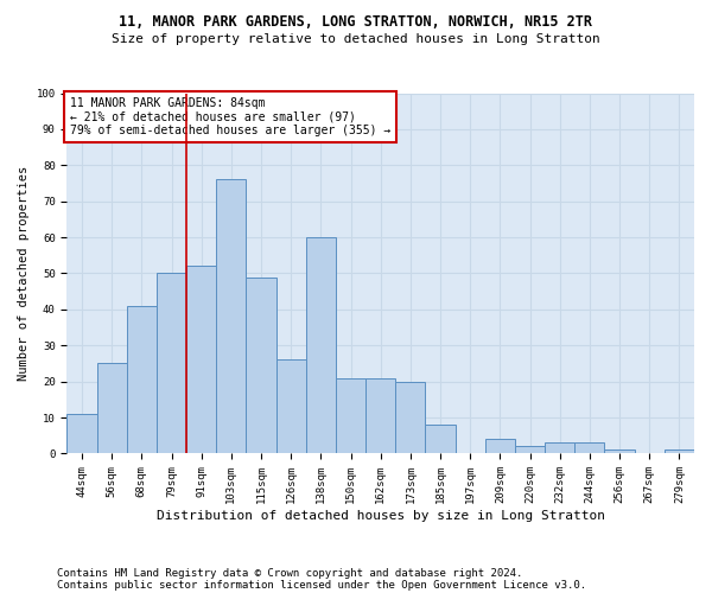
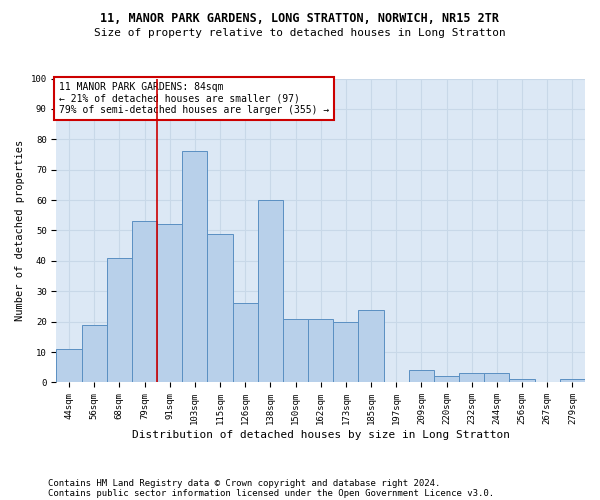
56sqm: 25 -> 19
79sqm: 50 -> 53
185sqm: 8 -> 24
